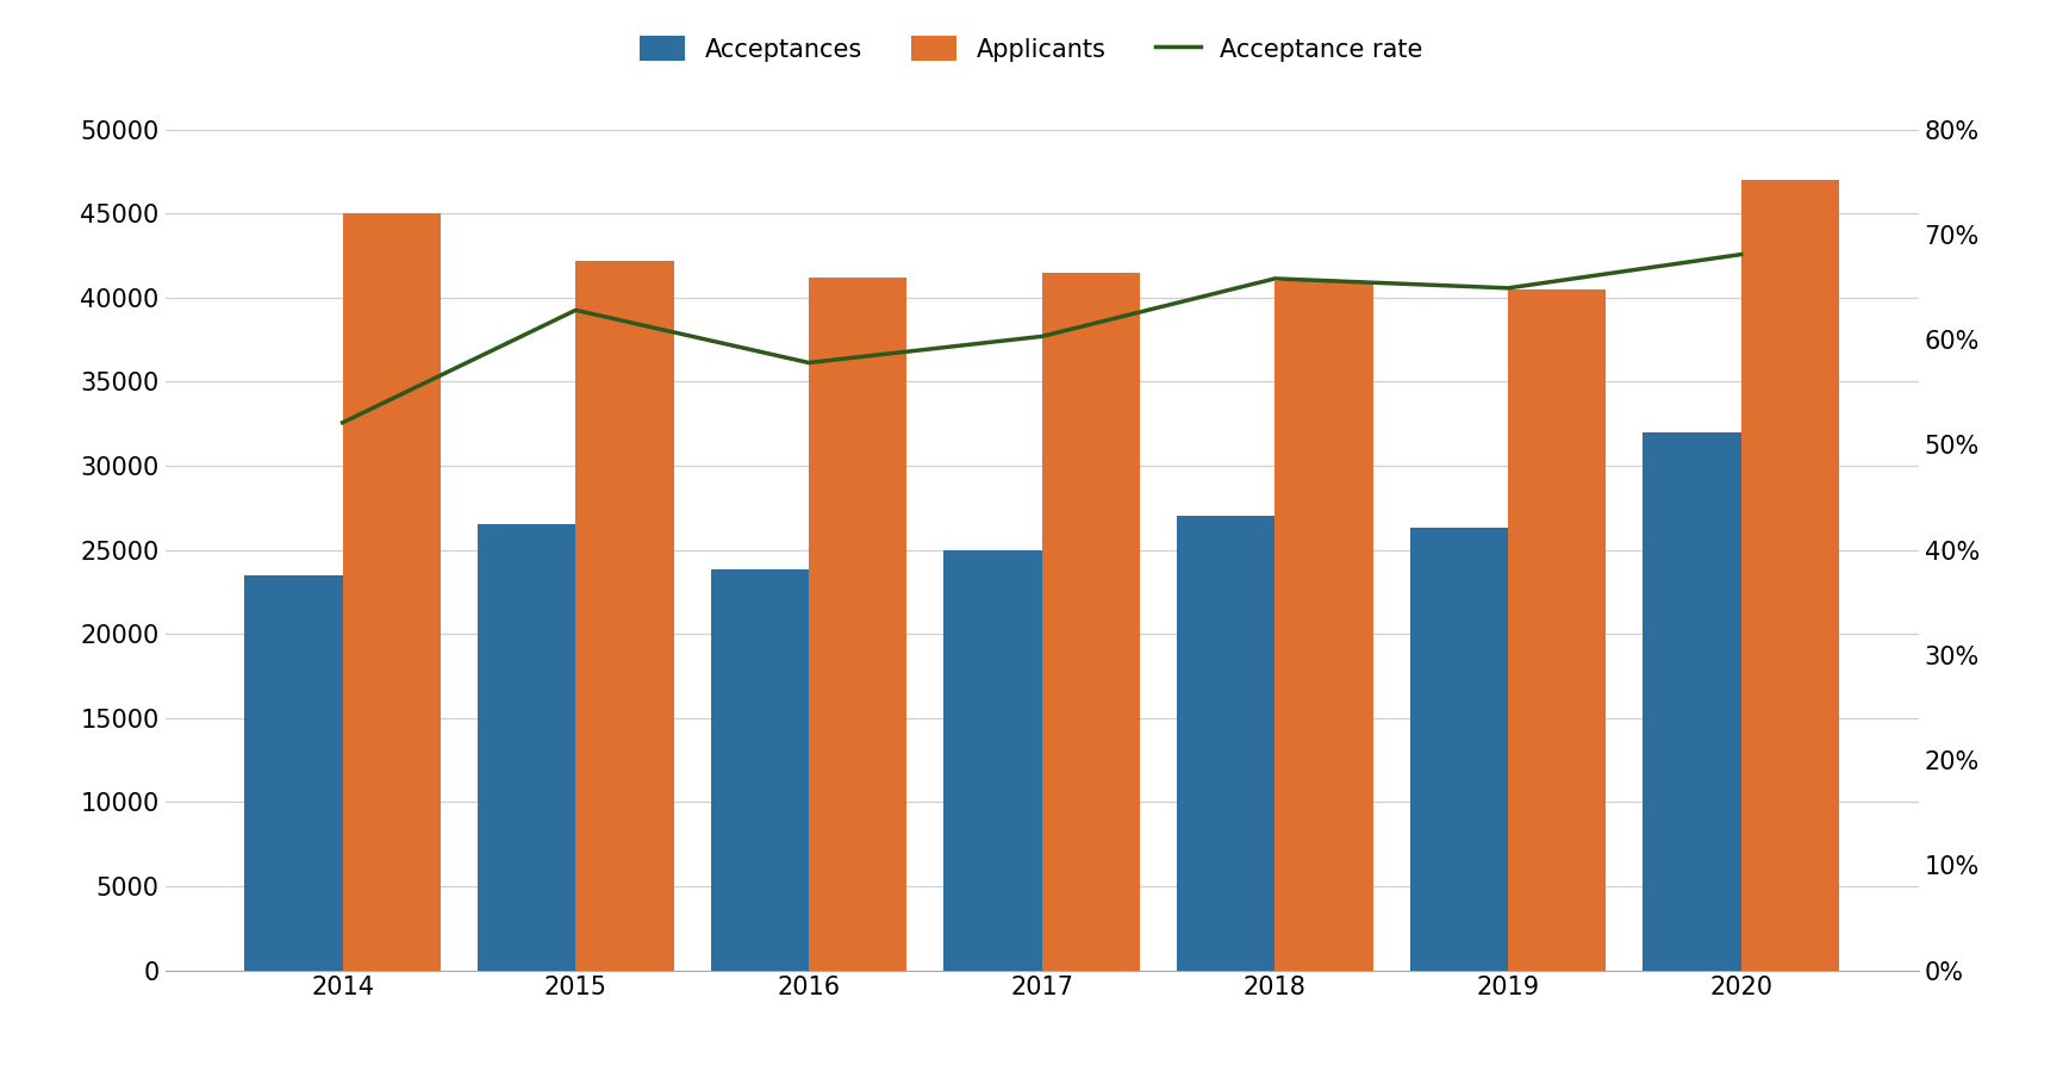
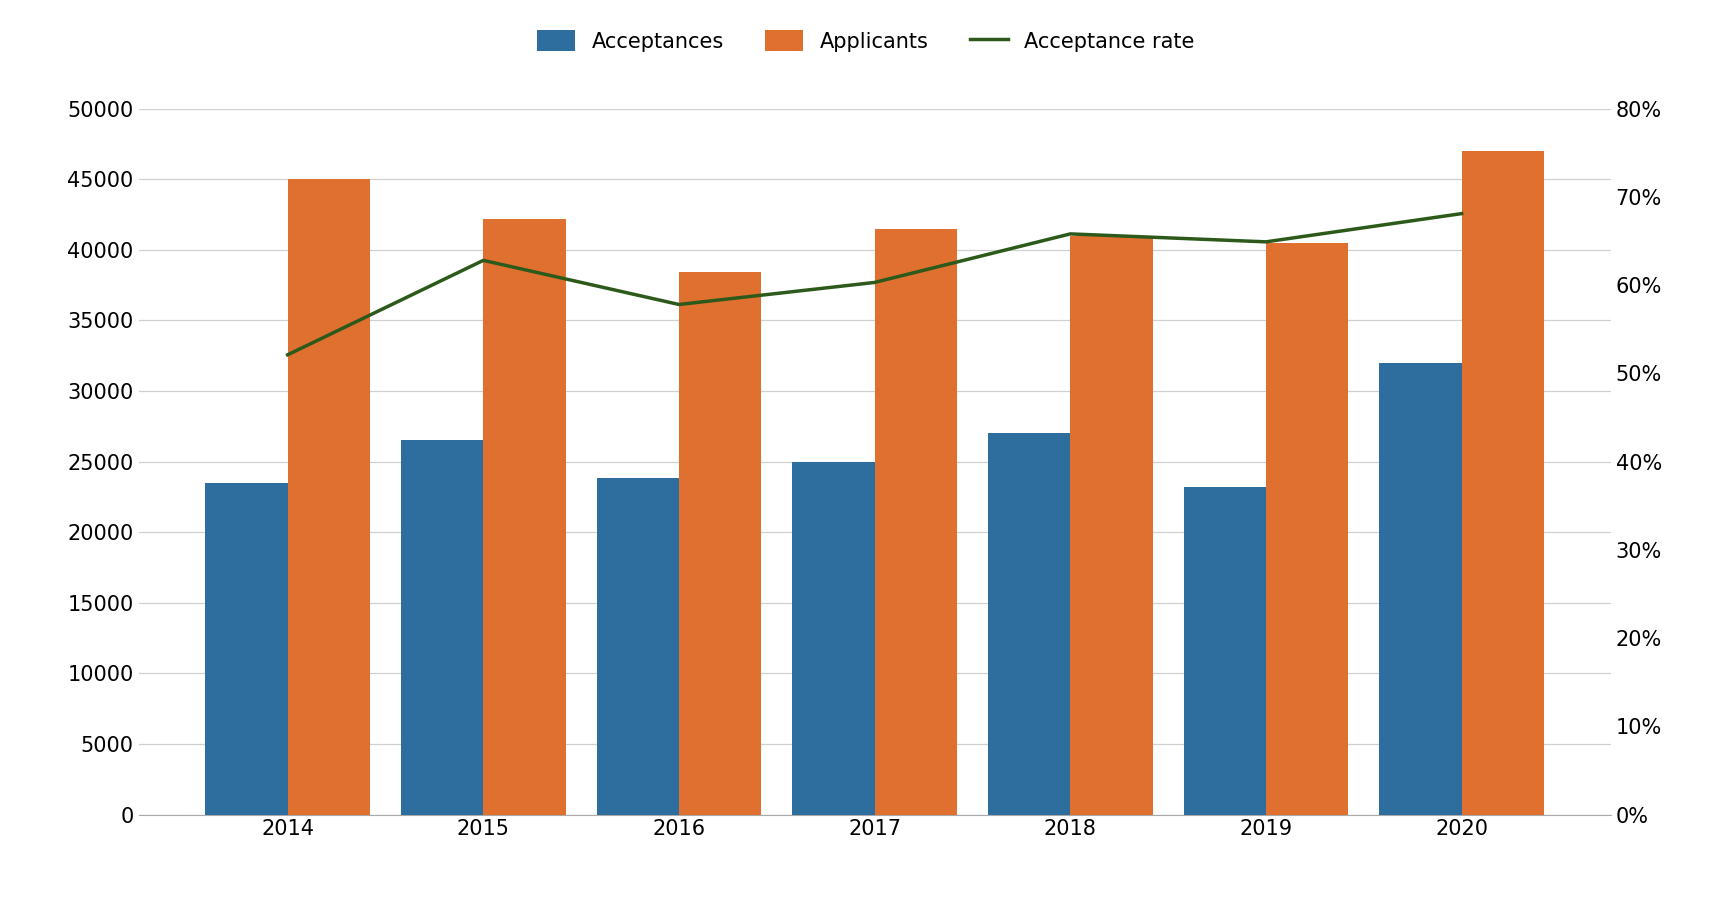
Applicants/2016: 41200 -> 38400
Acceptances/2019: 26300 -> 23200
